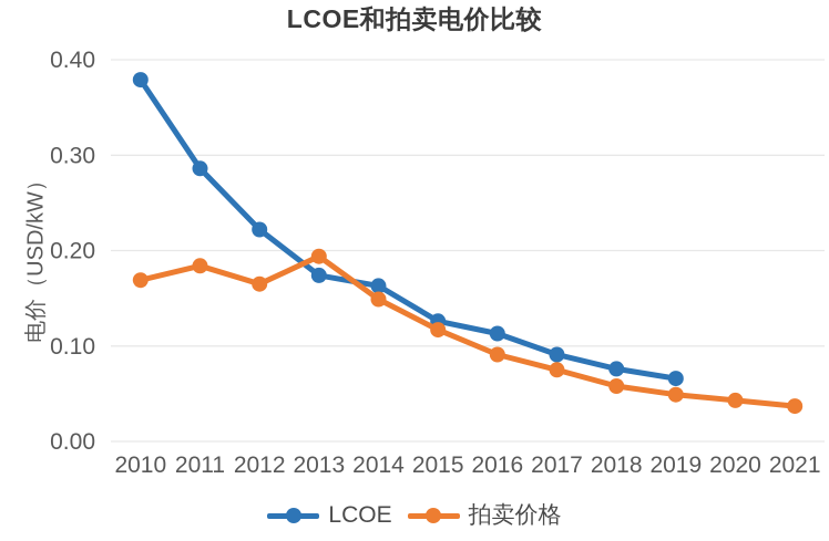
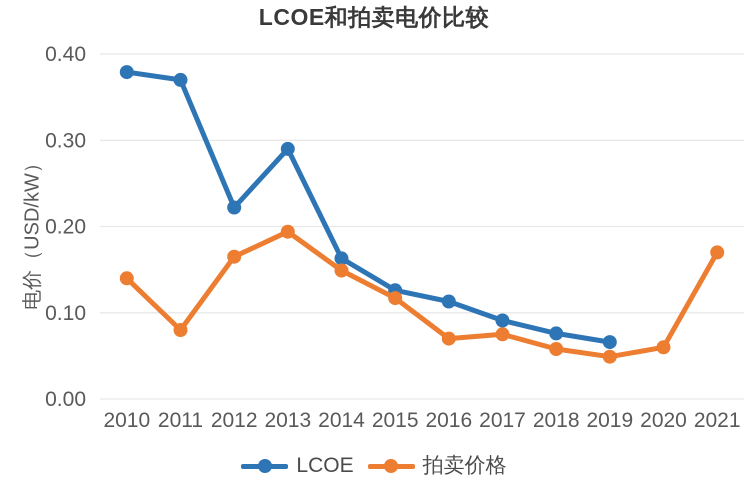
拍卖价格/2010: 0.17 -> 0.14
LCOE/2011: 0.29 -> 0.37
拍卖价格/2011: 0.18 -> 0.08
LCOE/2013: 0.17 -> 0.29
拍卖价格/2016: 0.09 -> 0.07
拍卖价格/2020: 0.04 -> 0.06
拍卖价格/2021: 0.04 -> 0.17
